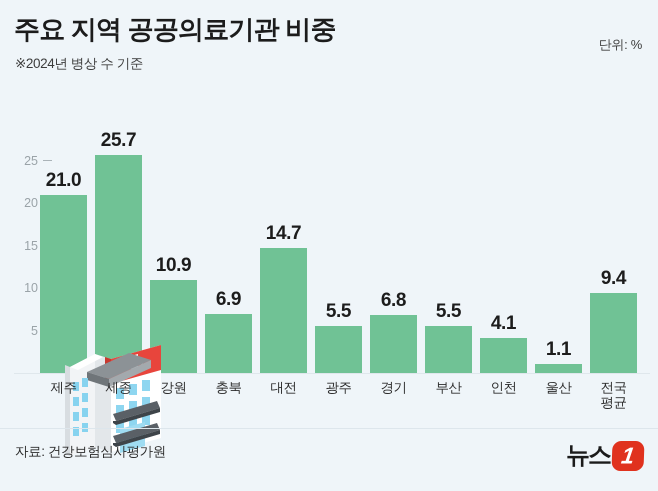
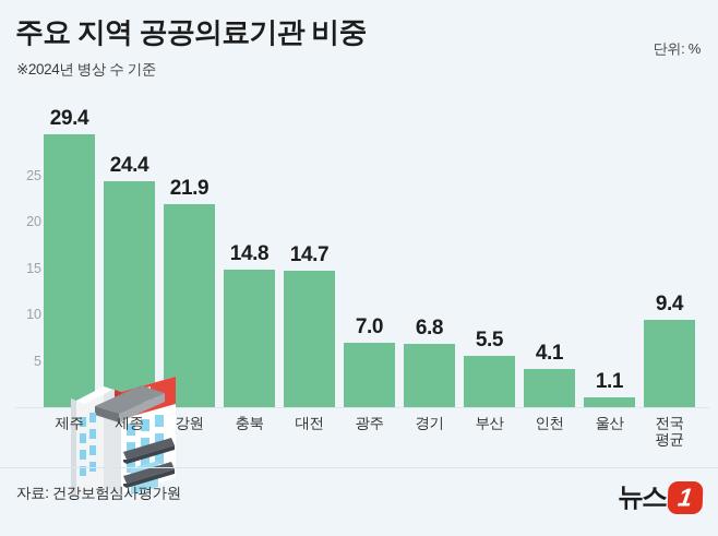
제주: 21.0 -> 29.4
세종: 25.7 -> 24.4
강원: 10.9 -> 21.9
충북: 6.9 -> 14.8
광주: 5.5 -> 7.0
